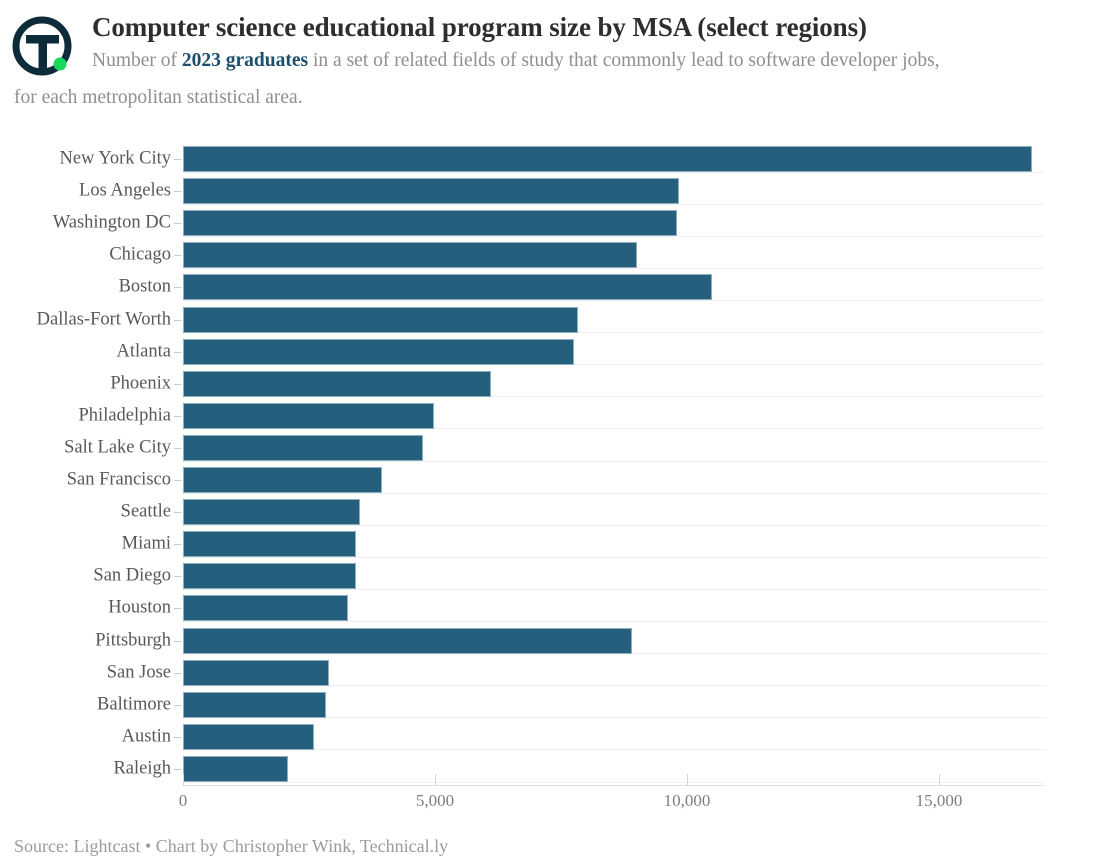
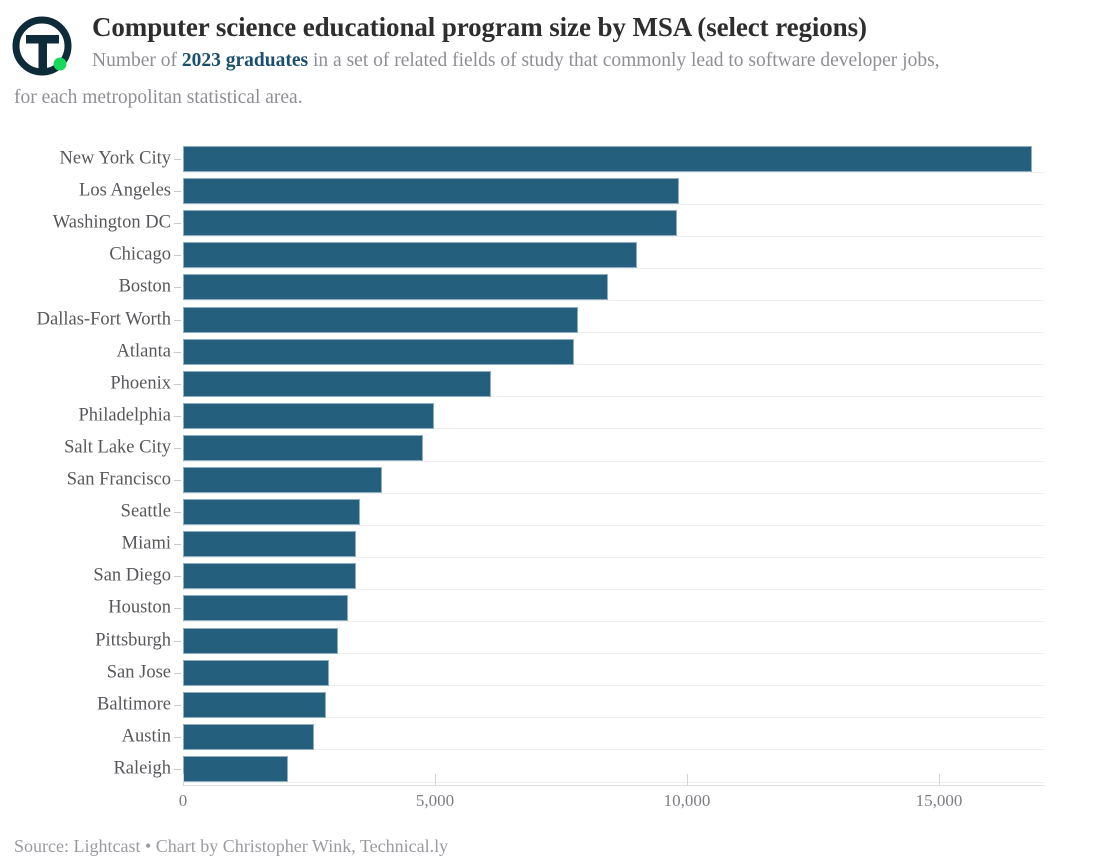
Boston: 10500 -> 8400
Pittsburgh: 8900 -> 3100
